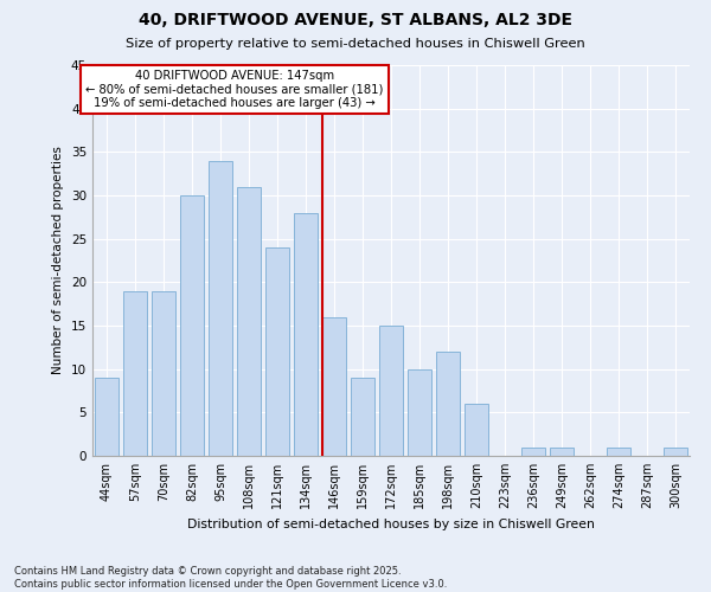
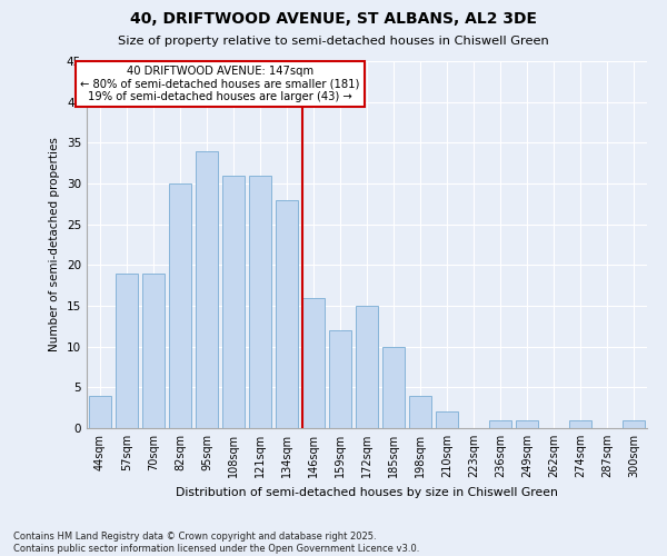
44sqm: 9 -> 4
121sqm: 24 -> 31
159sqm: 9 -> 12
198sqm: 12 -> 4
210sqm: 6 -> 2
